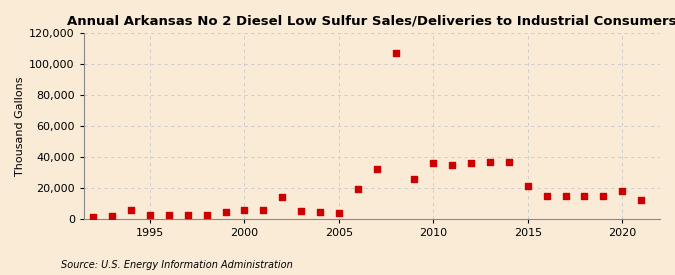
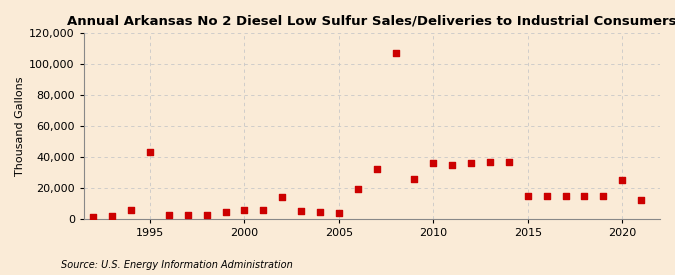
1995: 2,000 -> 43,000
2015: 21,000 -> 15,000
2020: 18,000 -> 25,000
